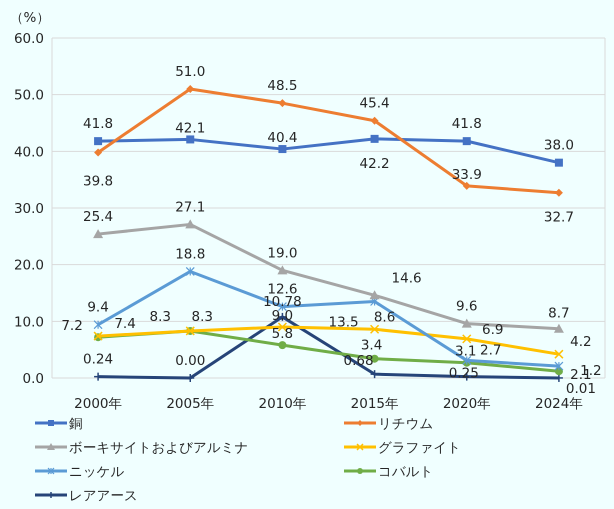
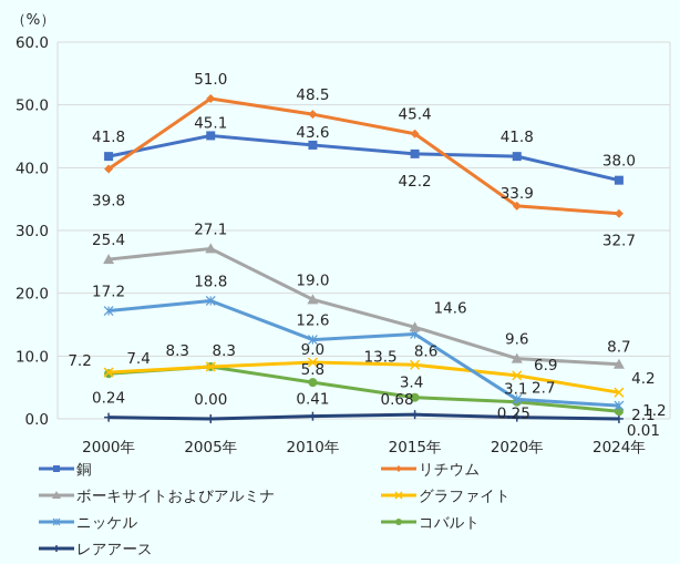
ニッケル/2000年: 9.4 -> 17.2
銅/2005年: 42.1 -> 45.1
銅/2010年: 40.4 -> 43.6
レアアース/2010年: 10.78 -> 0.41
